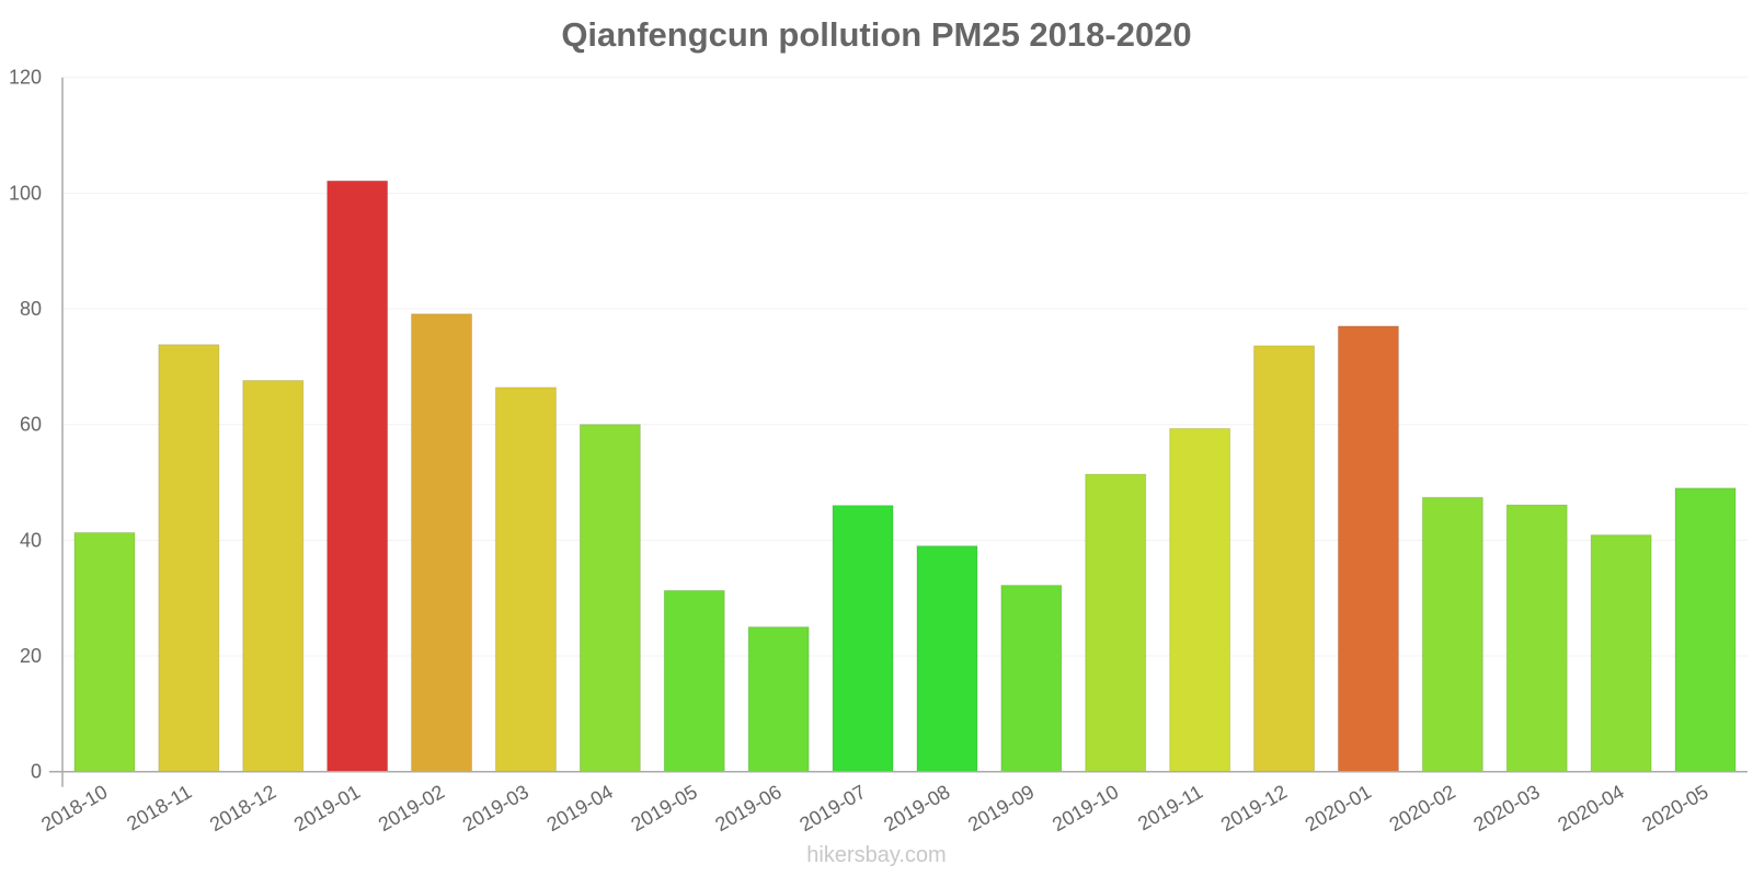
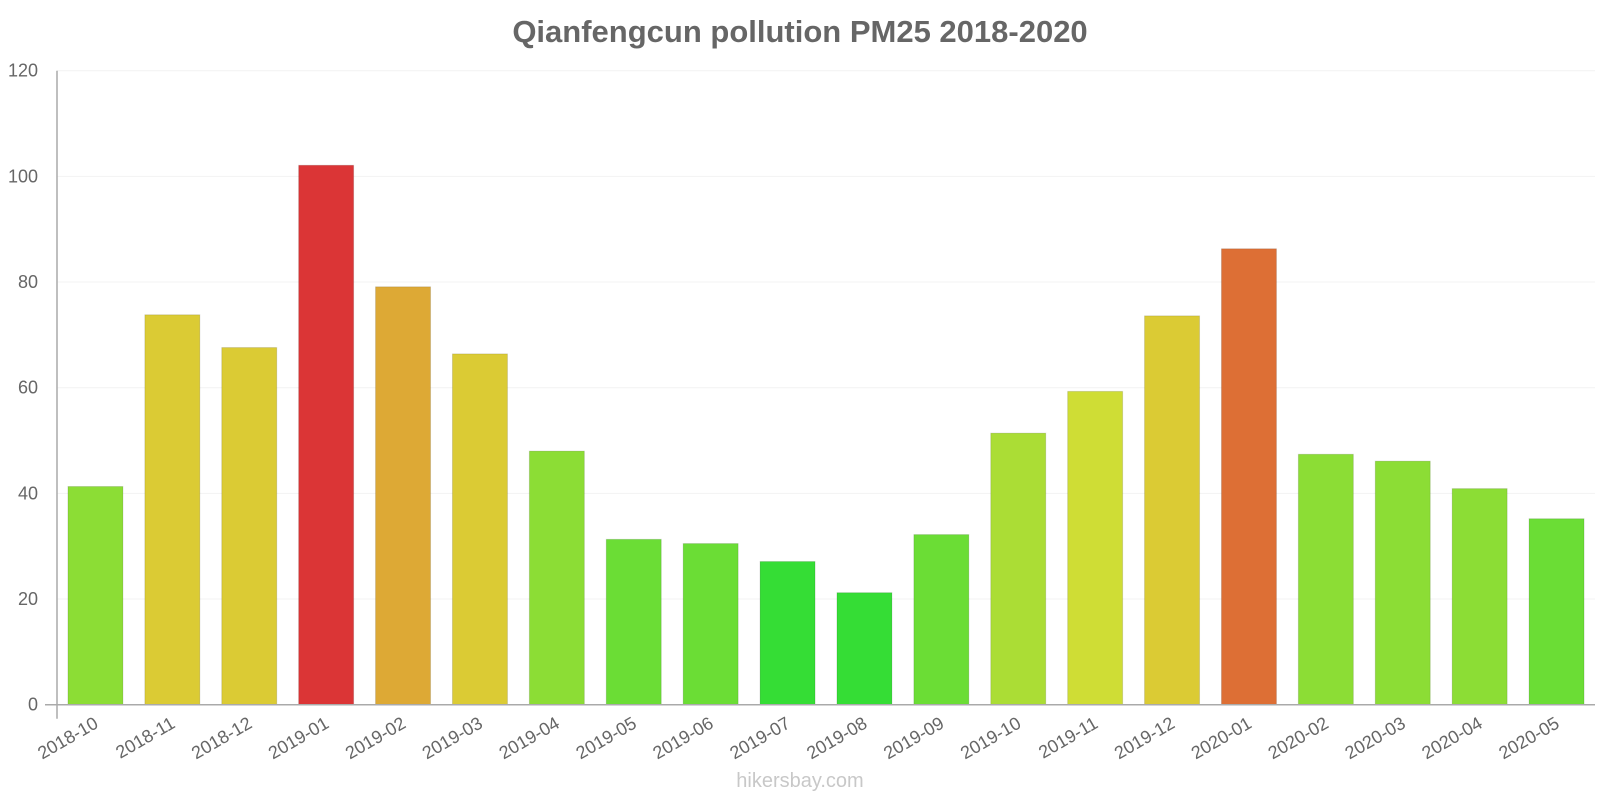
2019-04: 60 -> 48
2019-06: 25 -> 30
2019-07: 46 -> 27
2019-08: 39 -> 21
2020-01: 77 -> 86
2020-05: 49 -> 35
